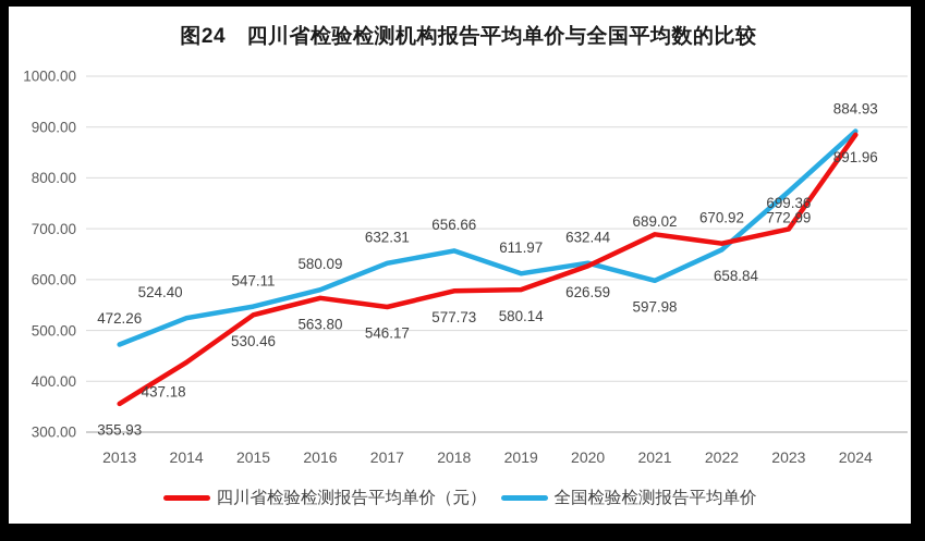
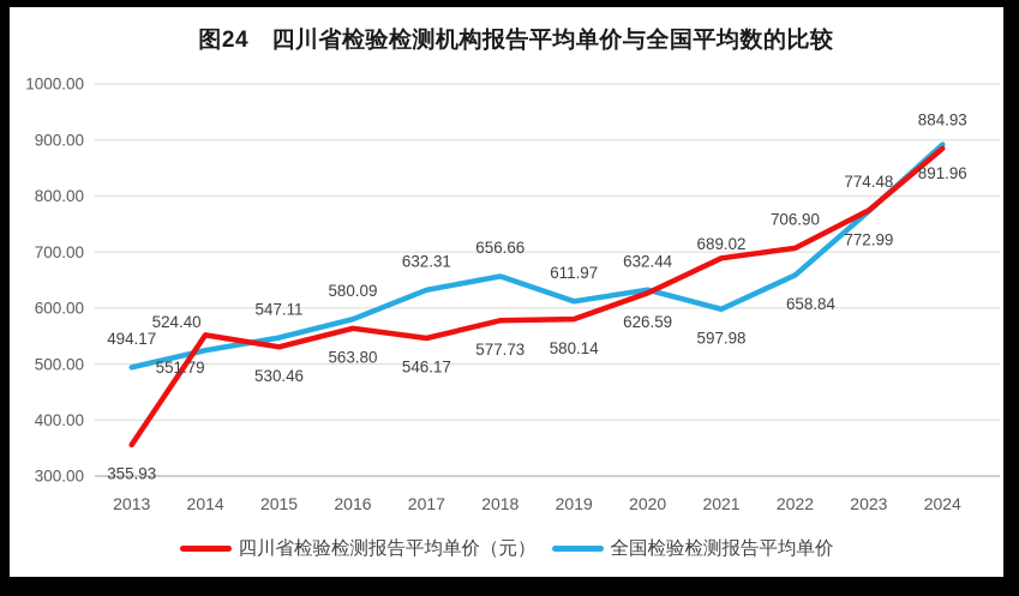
全国检验检测报告平均单价/2013: 472.26 -> 494.17
四川省检验检测报告平均单价（元）/2014: 437.18 -> 551.79
四川省检验检测报告平均单价（元）/2022: 670.92 -> 706.90
四川省检验检测报告平均单价（元）/2023: 699.36 -> 774.48
